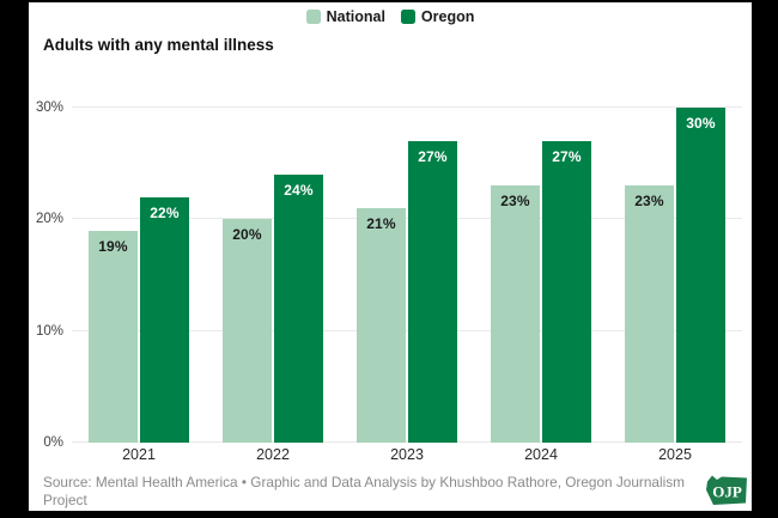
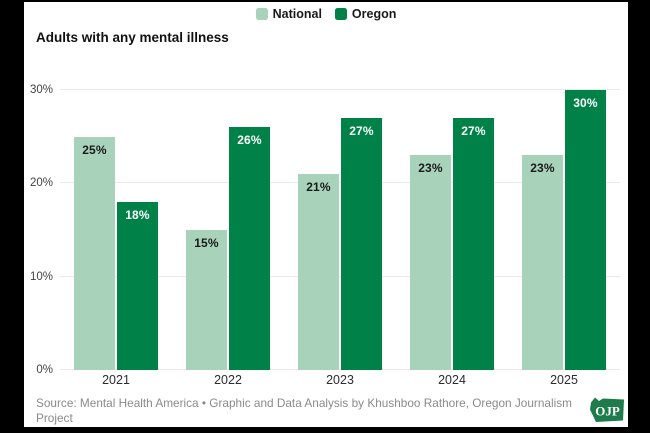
National/2021: 19% -> 25%
Oregon/2021: 22% -> 18%
National/2022: 20% -> 15%
Oregon/2022: 24% -> 26%
